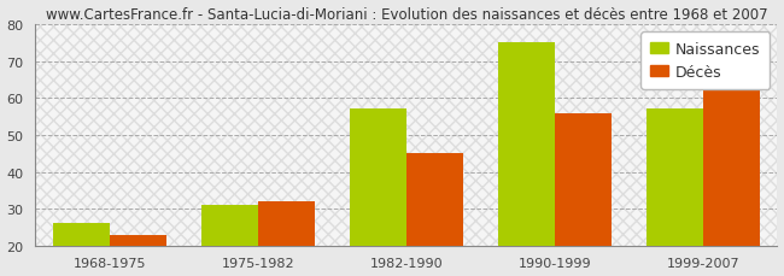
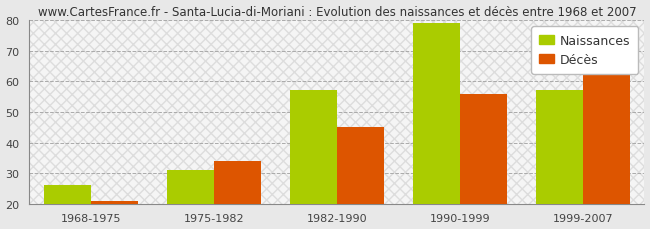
Décès/1968-1975: 23 -> 21
Décès/1975-1982: 32 -> 34
Naissances/1990-1999: 75 -> 79
